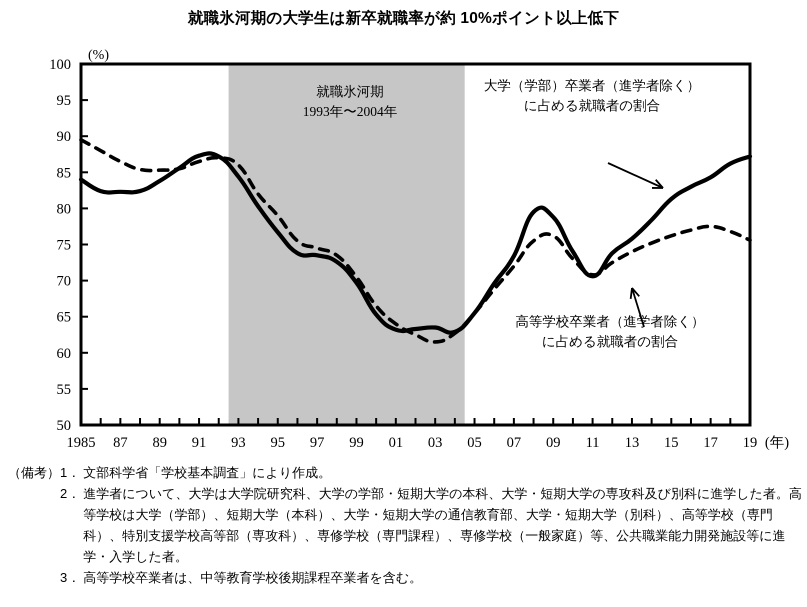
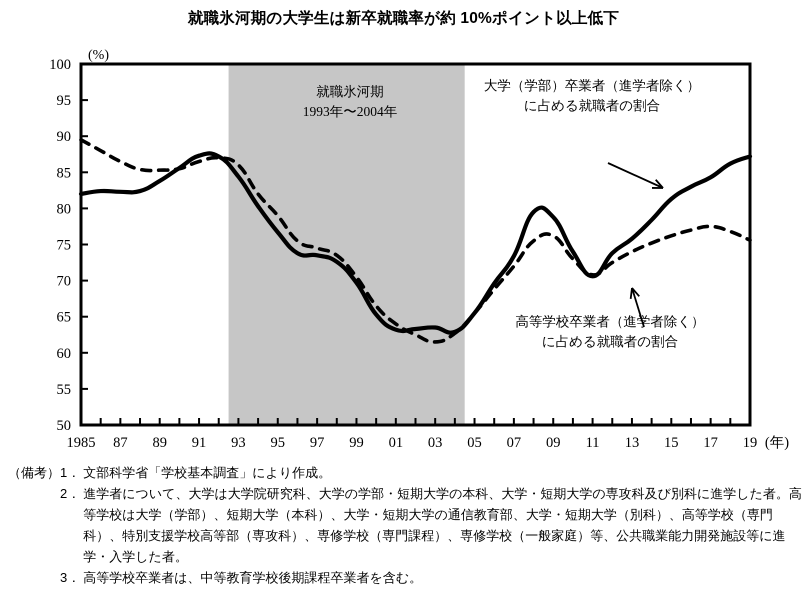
大学（学部）卒業者（進学者除く）に占める就職者の割合/1985: 84 -> 82
